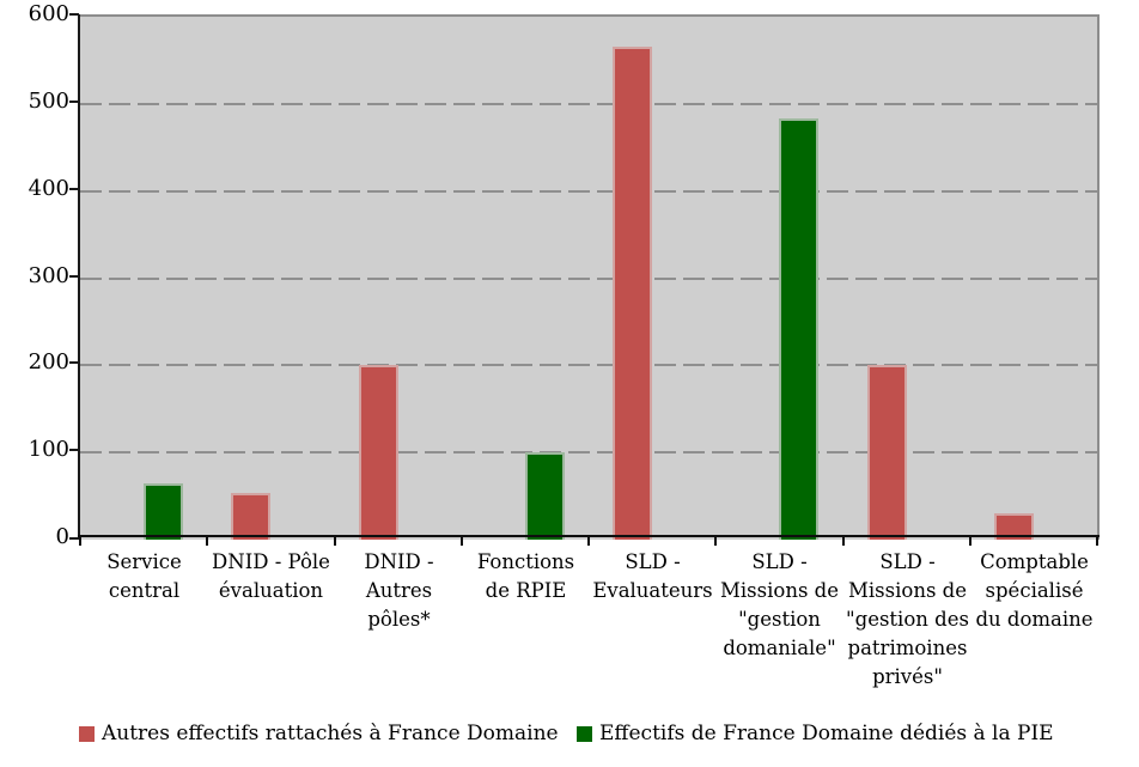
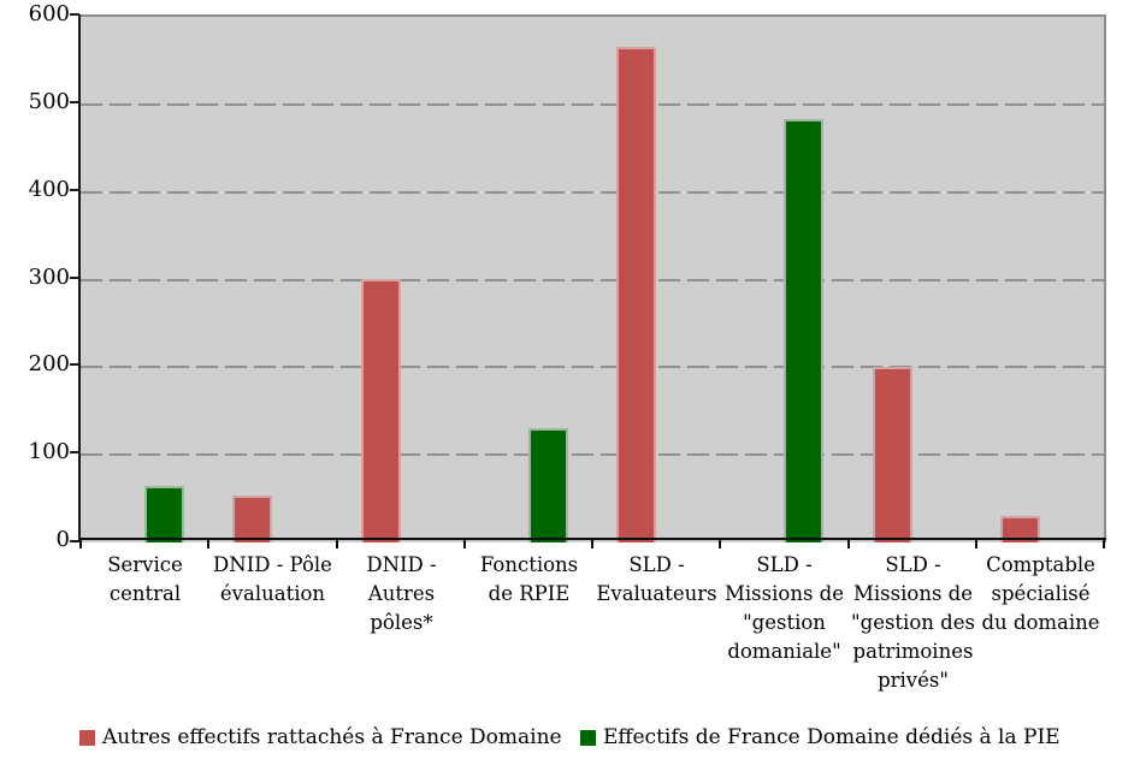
Autres effectifs rattachés à France Domaine/DNID - Autres pôles*: 200 -> 300
Effectifs de France Domaine dédiés à la PIE/Fonctions de RPIE: 100 -> 130
